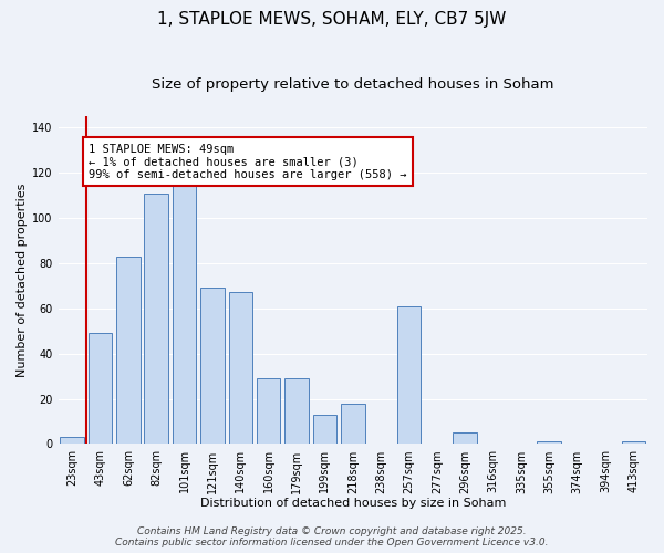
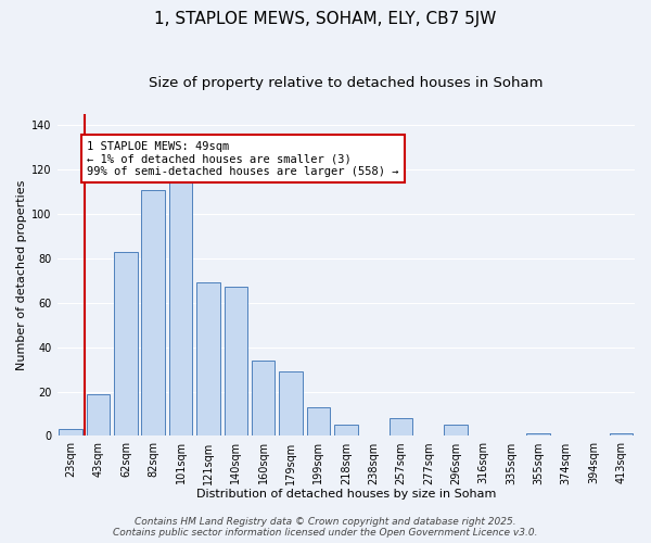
43sqm: 49 -> 19
160sqm: 29 -> 34
218sqm: 18 -> 5
257sqm: 61 -> 8
